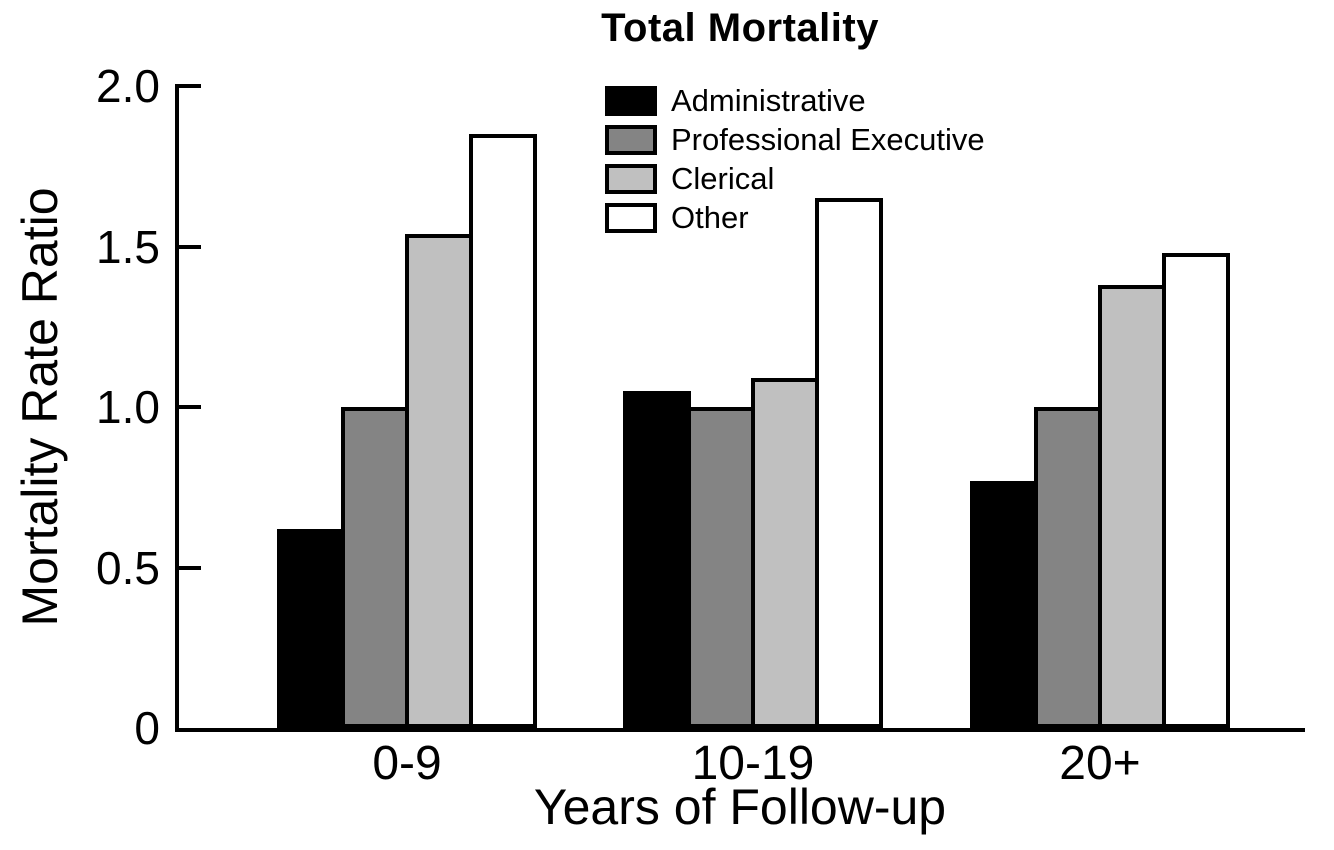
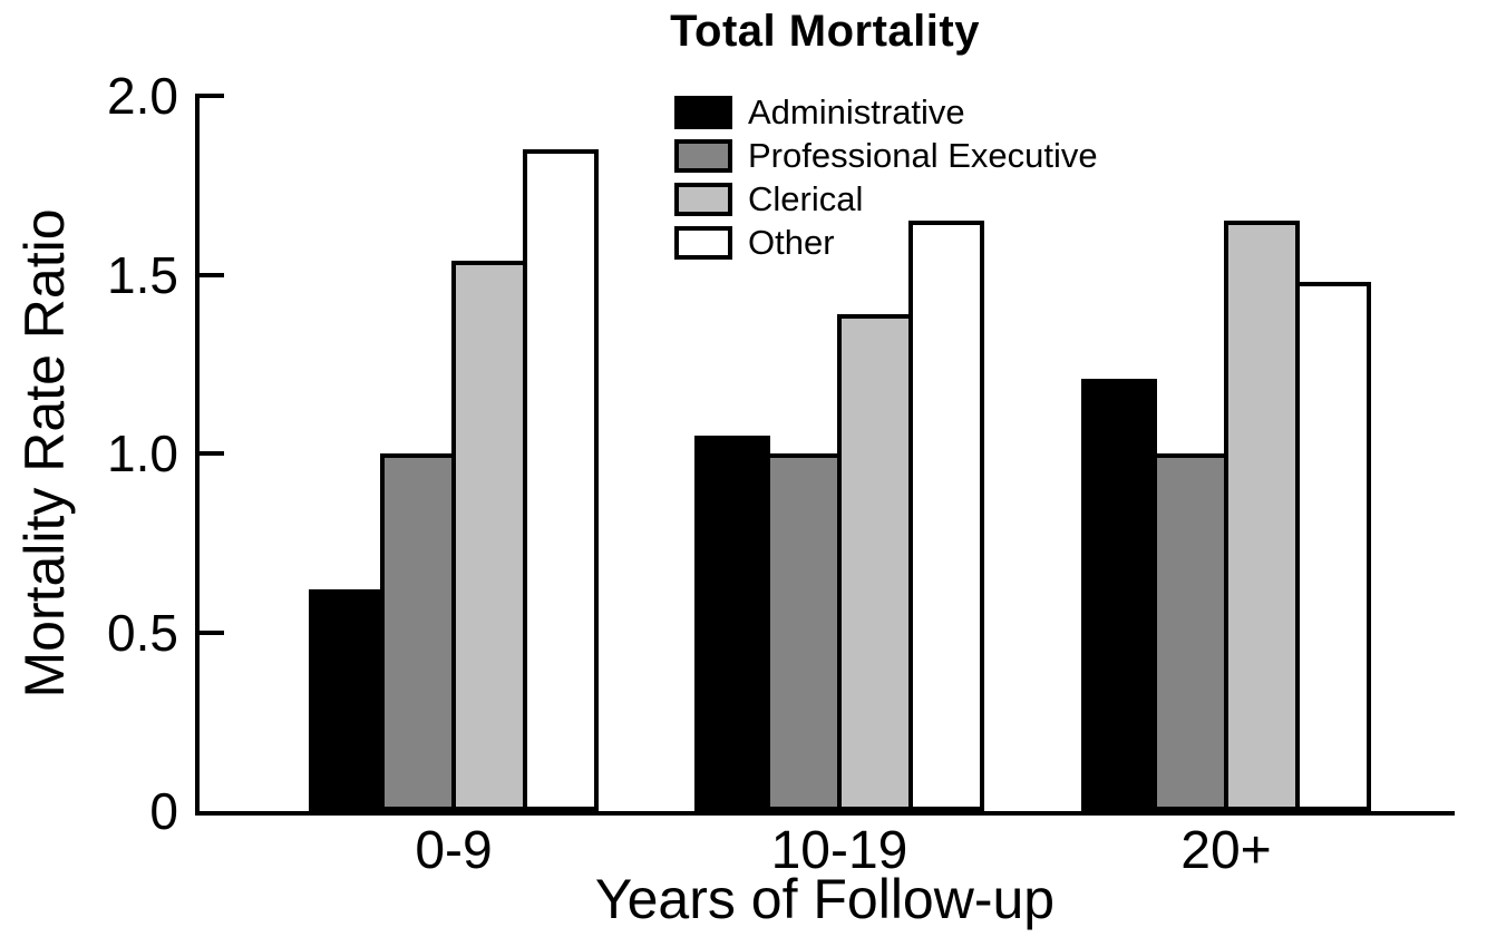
Clerical/10-19: 1.09 -> 1.39
Administrative/20+: 0.77 -> 1.21
Clerical/20+: 1.38 -> 1.65
